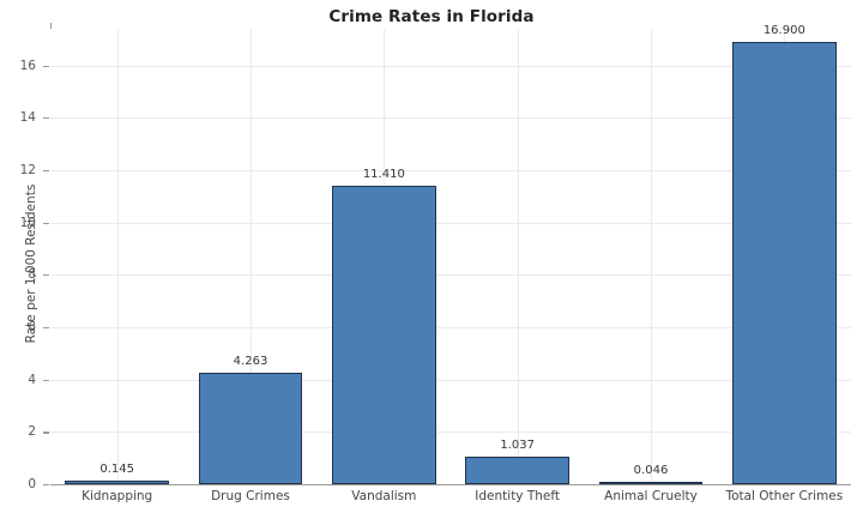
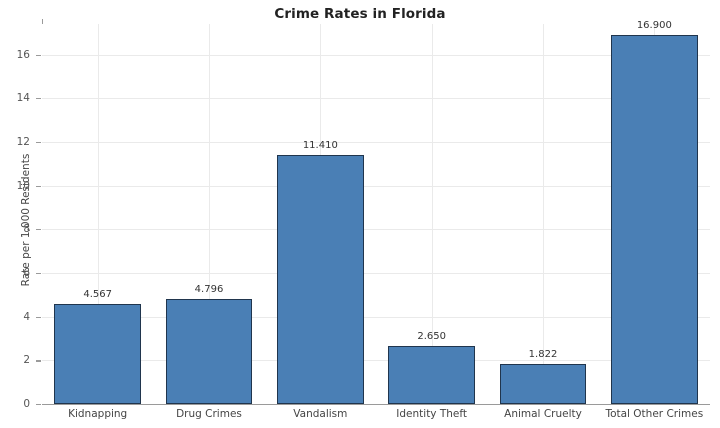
Kidnapping: 0.145 -> 4.567
Drug Crimes: 4.263 -> 4.796
Identity Theft: 1.037 -> 2.650
Animal Cruelty: 0.046 -> 1.822
